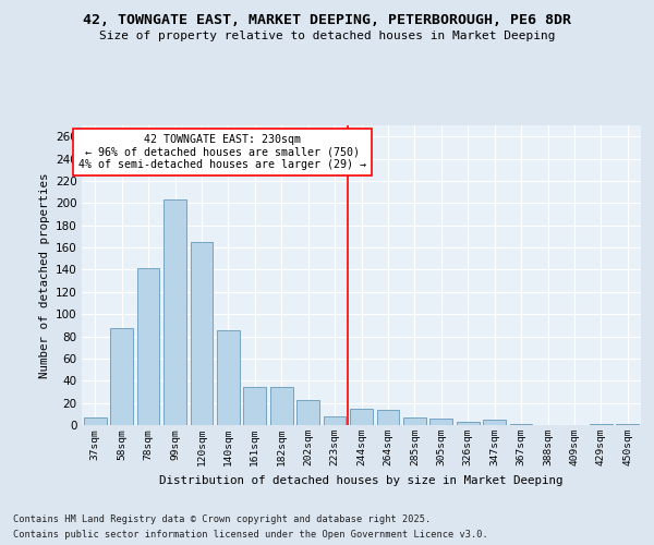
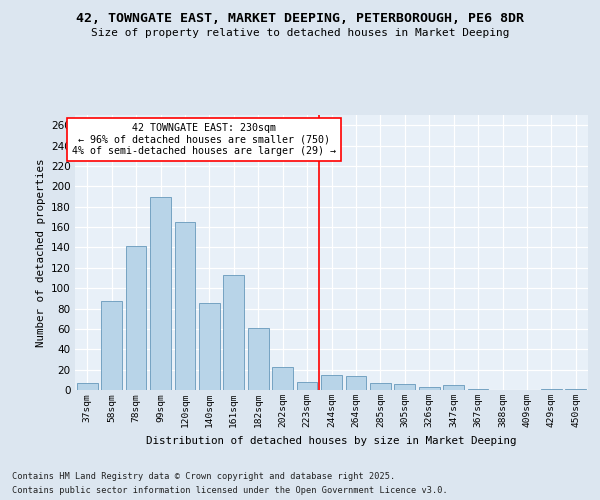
99sqm: 203 -> 189
161sqm: 34 -> 113
182sqm: 34 -> 61
